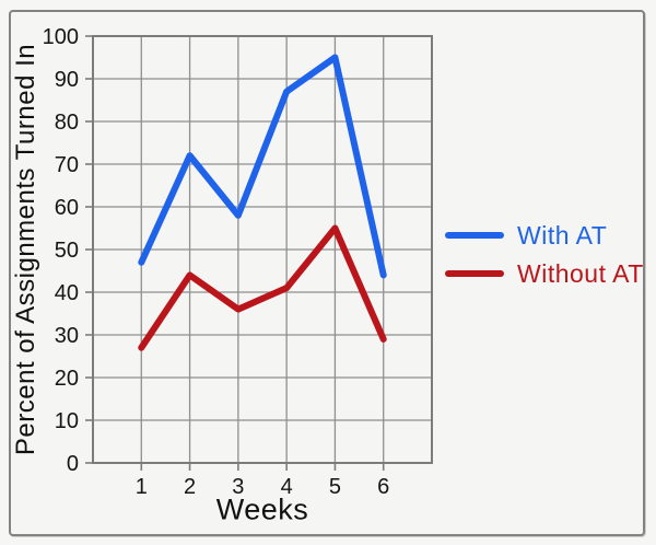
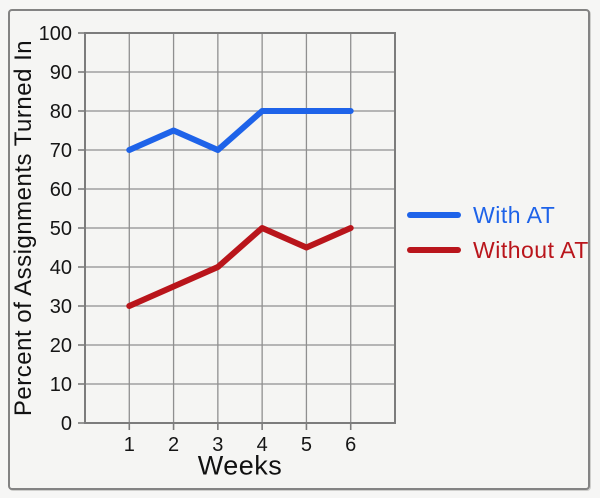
With AT/1: 47 -> 70
Without AT/1: 27 -> 30
With AT/2: 72 -> 75
Without AT/2: 44 -> 35
With AT/3: 58 -> 70
Without AT/3: 36 -> 40
With AT/4: 87 -> 80
Without AT/4: 41 -> 50
With AT/5: 95 -> 80
Without AT/5: 55 -> 45
With AT/6: 44 -> 80
Without AT/6: 29 -> 50
